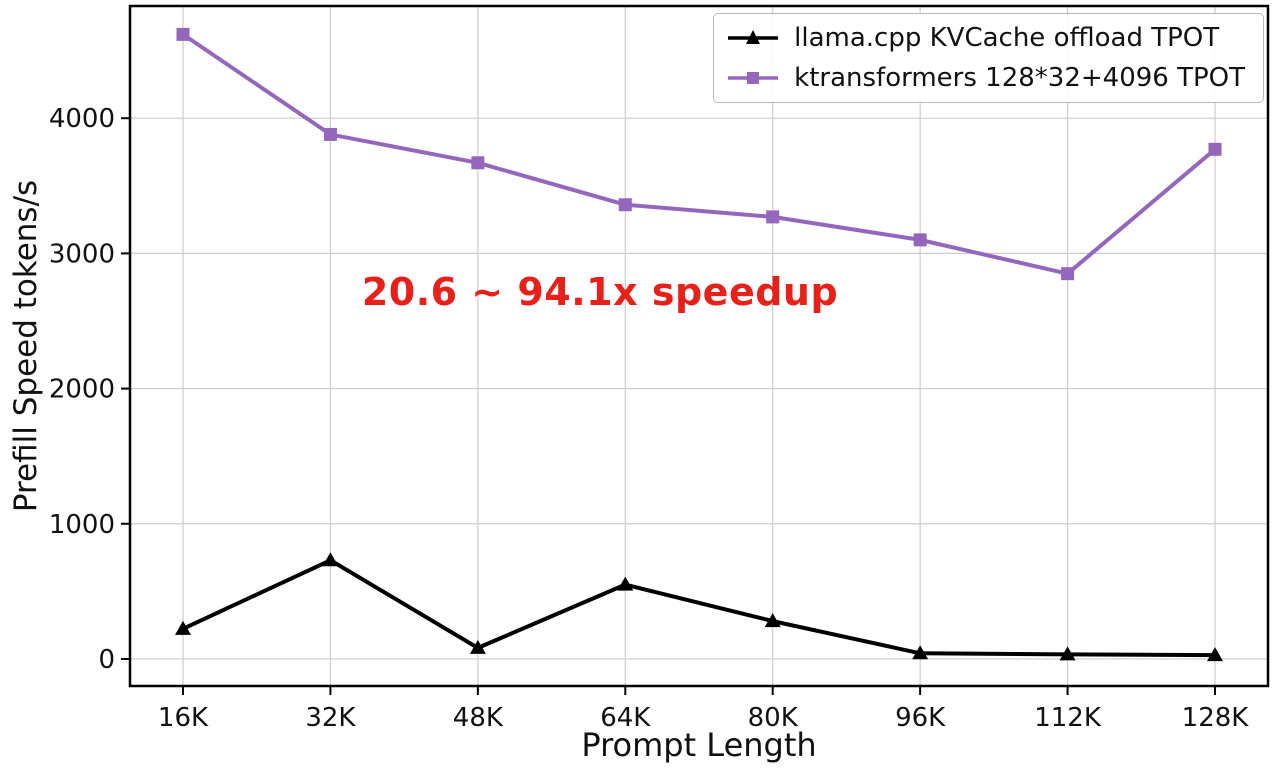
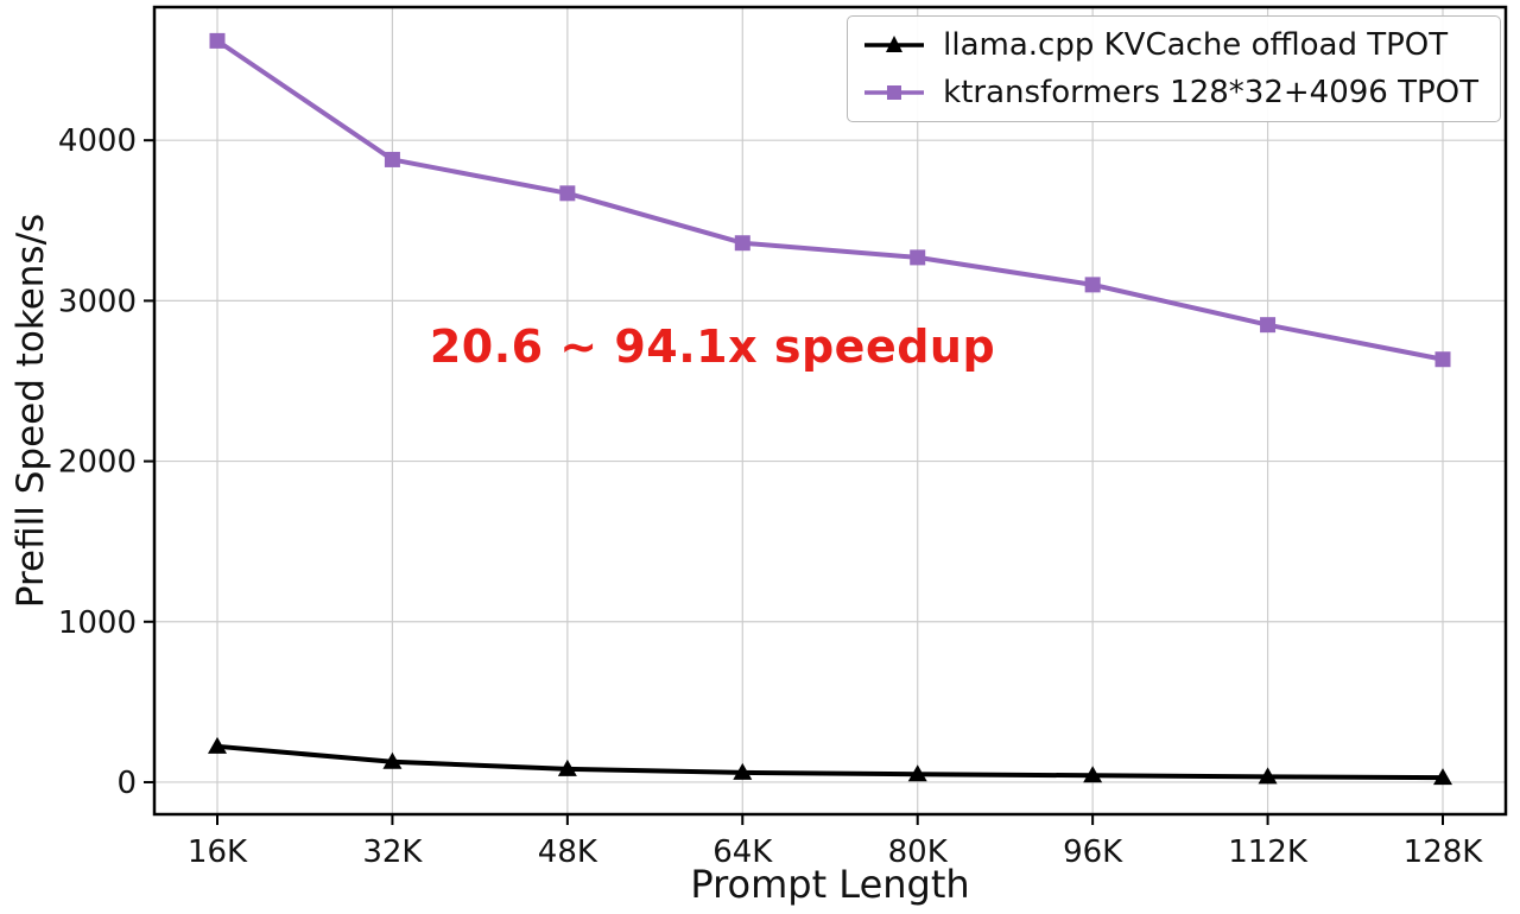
llama.cpp KVCache offload TPOT/32K: 730 -> 130
llama.cpp KVCache offload TPOT/64K: 550 -> 60
llama.cpp KVCache offload TPOT/80K: 280 -> 50
ktransformers 128*32+4096 TPOT/128K: 3770 -> 2640
